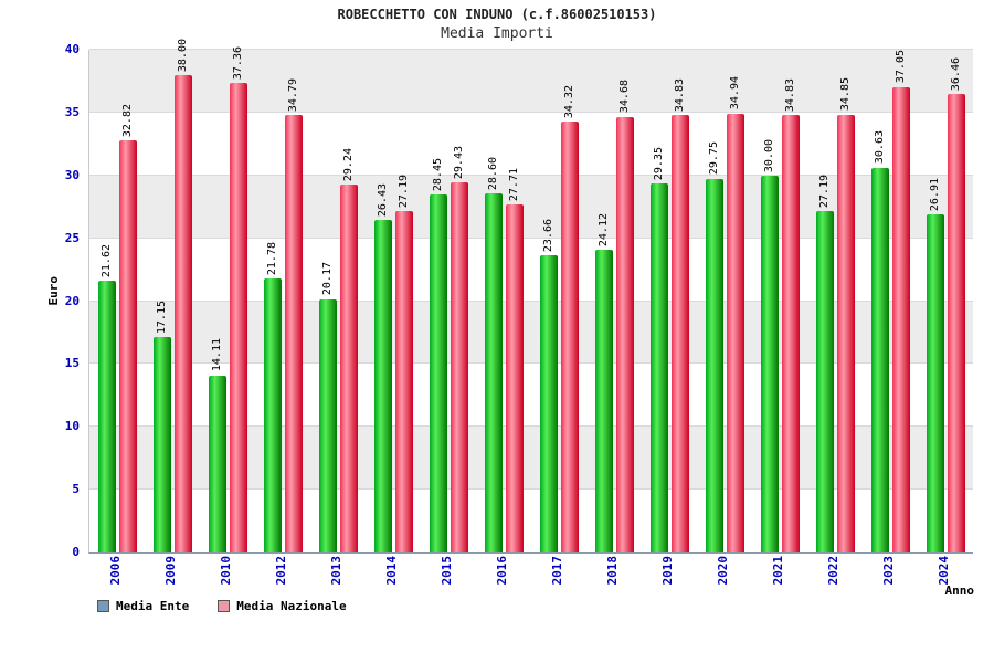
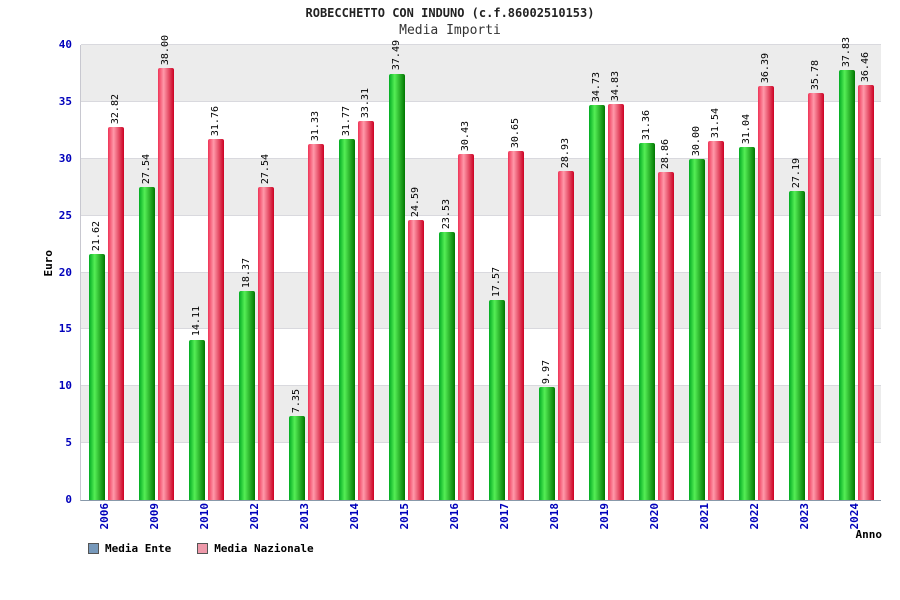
Media Ente/2009: 17.15 -> 27.54
Media Nazionale/2010: 37.36 -> 31.76
Media Ente/2012: 21.78 -> 18.37
Media Nazionale/2012: 34.79 -> 27.54
Media Ente/2013: 20.17 -> 7.35
Media Nazionale/2013: 29.24 -> 31.33
Media Ente/2014: 26.43 -> 31.77
Media Nazionale/2014: 27.19 -> 33.31
Media Ente/2015: 28.45 -> 37.49
Media Nazionale/2015: 29.43 -> 24.59
Media Ente/2016: 28.60 -> 23.53
Media Nazionale/2016: 27.71 -> 30.43
Media Ente/2017: 23.66 -> 17.57
Media Nazionale/2017: 34.32 -> 30.65
Media Ente/2018: 24.12 -> 9.97
Media Nazionale/2018: 34.68 -> 28.93
Media Ente/2019: 29.35 -> 34.73
Media Ente/2020: 29.75 -> 31.36
Media Nazionale/2020: 34.94 -> 28.86
Media Nazionale/2021: 34.83 -> 31.54
Media Ente/2022: 27.19 -> 31.04
Media Nazionale/2022: 34.85 -> 36.39
Media Ente/2023: 30.63 -> 27.19
Media Nazionale/2023: 37.05 -> 35.78
Media Ente/2024: 26.91 -> 37.83
